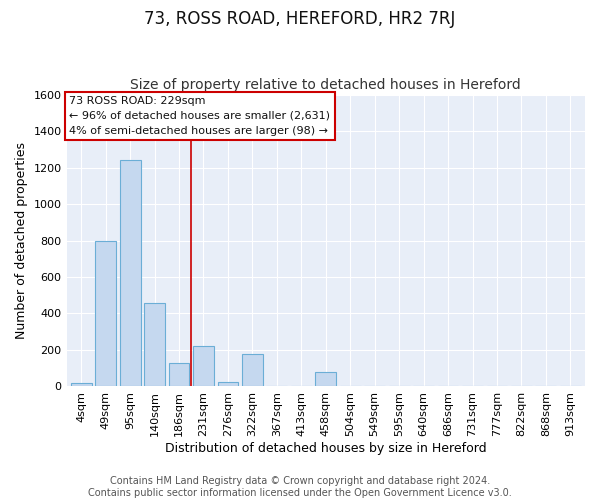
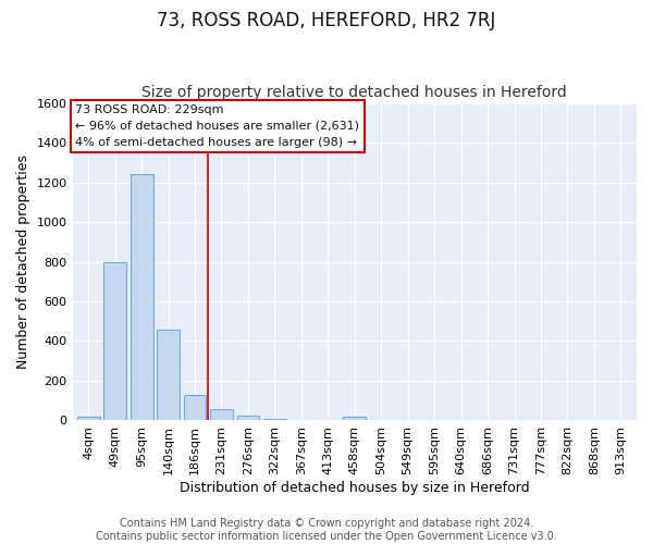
231sqm: 220 -> 60
322sqm: 180 -> 10
458sqm: 80 -> 20
